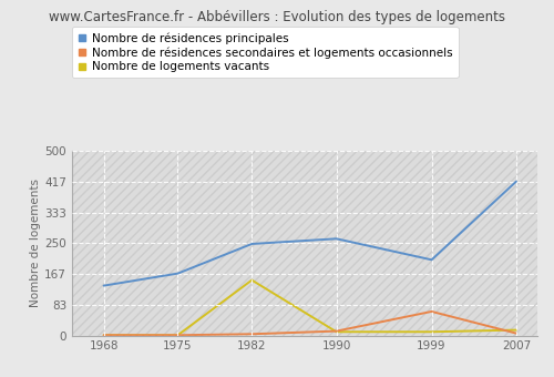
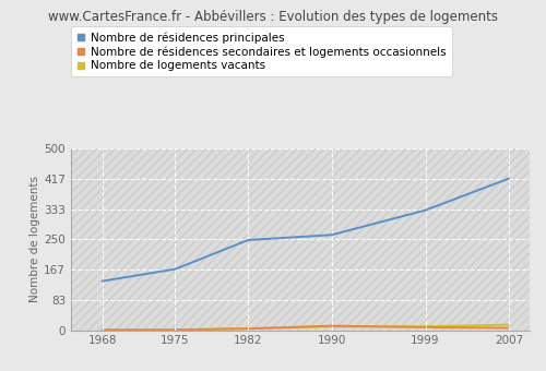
Nombre de logements vacants/1982: 150 -> 5
Nombre de résidences principales/1999: 205 -> 330
Nombre de résidences secondaires et logements occasionnels/1999: 65 -> 8
